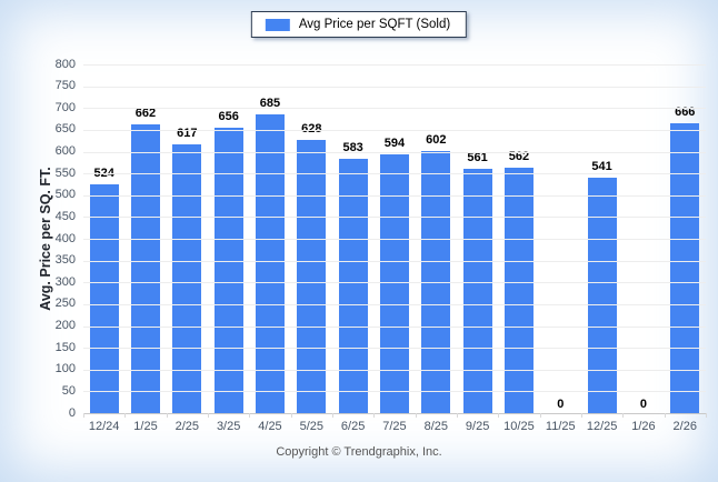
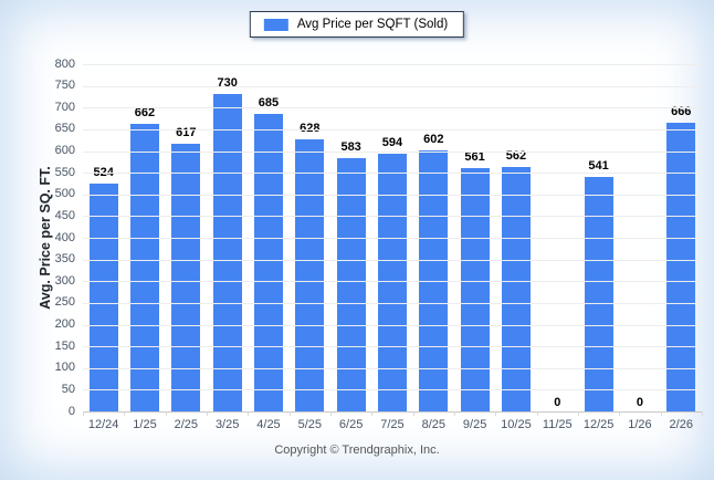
3/25: 656 -> 730
